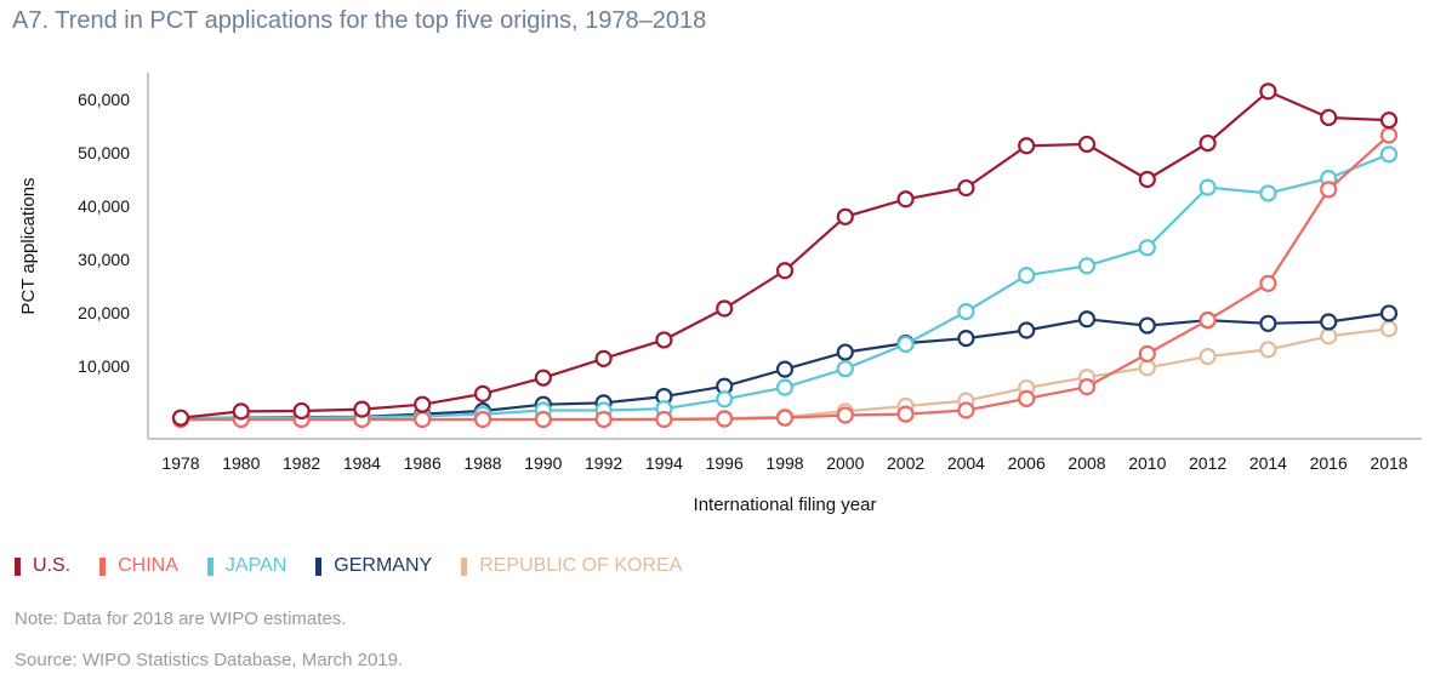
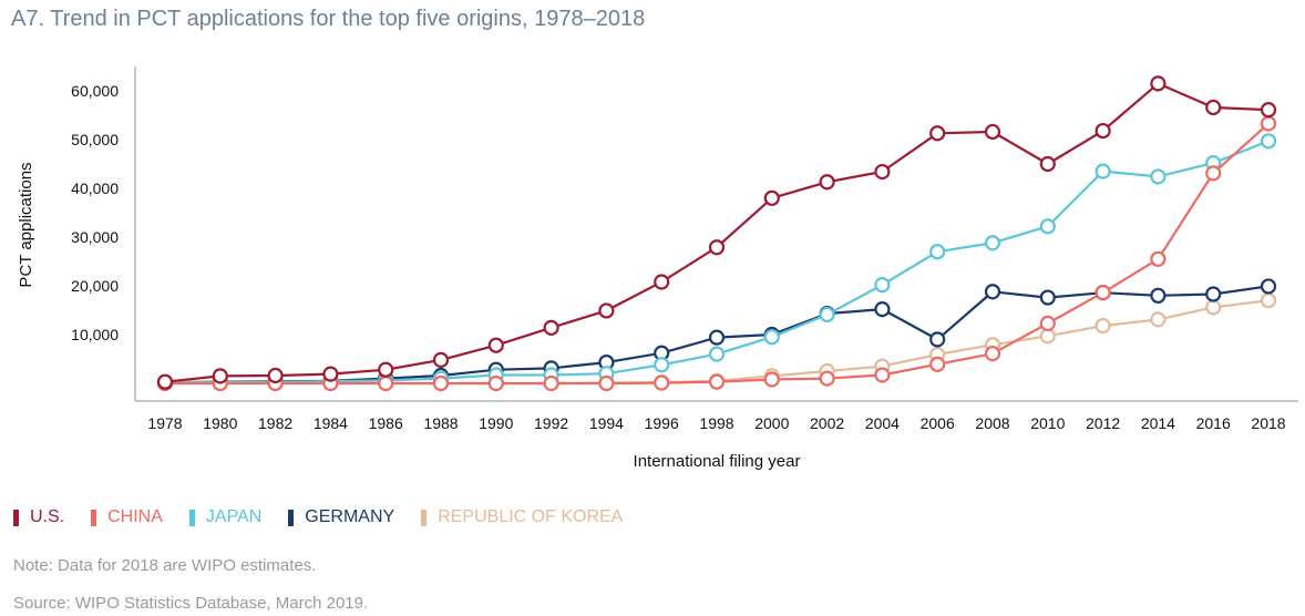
GERMANY/2000: 13000 -> 10000
GERMANY/2006: 17000 -> 9000
